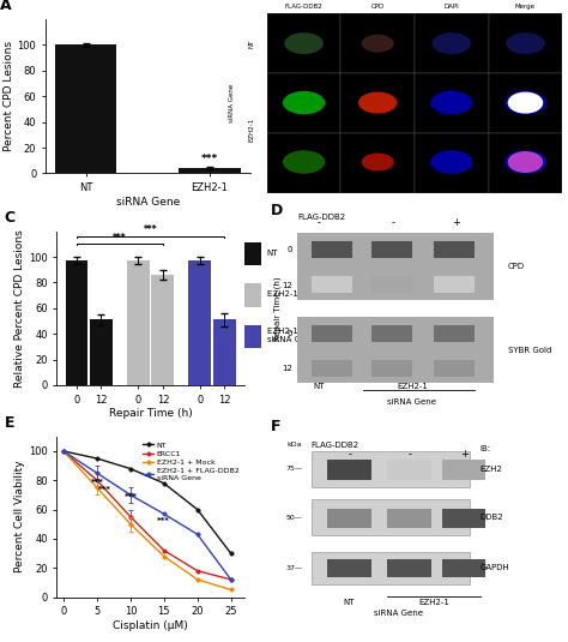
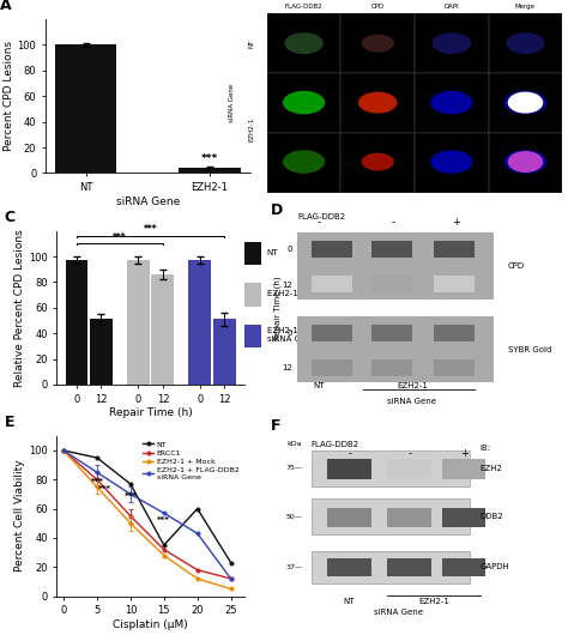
NT/10: 88 -> 77
NT/15: 78 -> 35
NT/25: 30 -> 23
